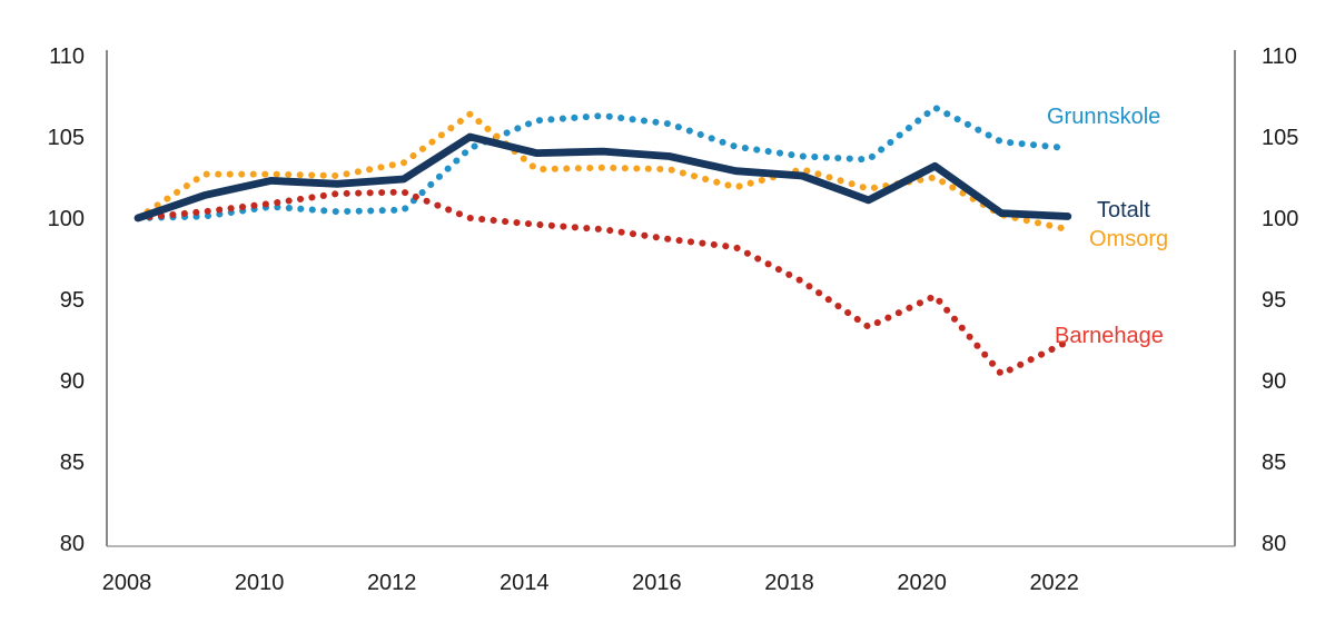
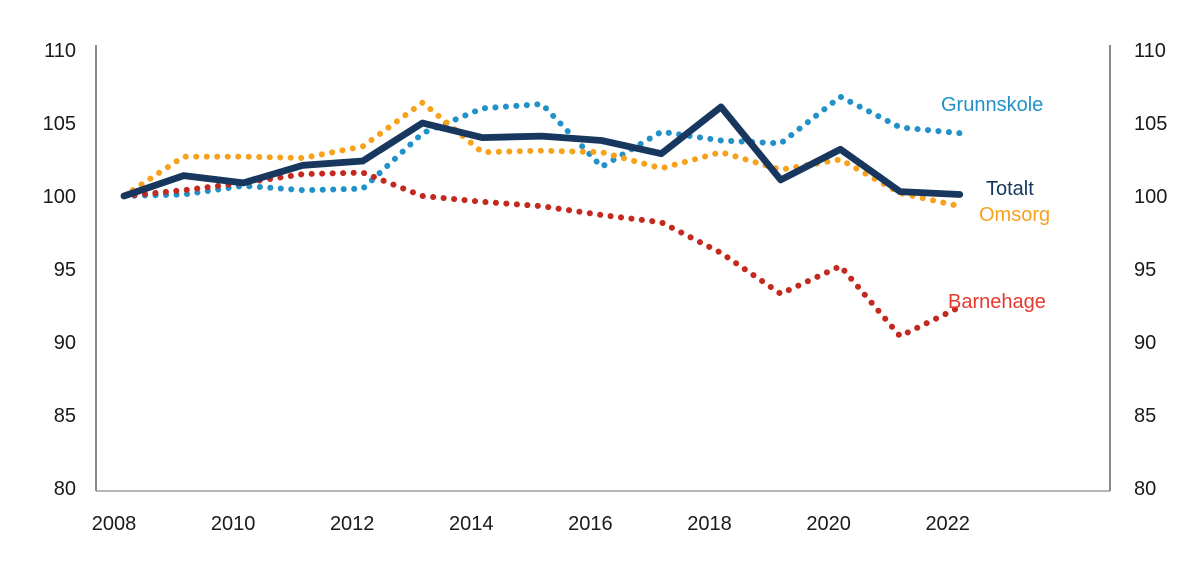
Totalt/2010: 102.3 -> 100.9
Grunnskole/2016: 105.8 -> 102.0
Totalt/2018: 102.6 -> 106.1
